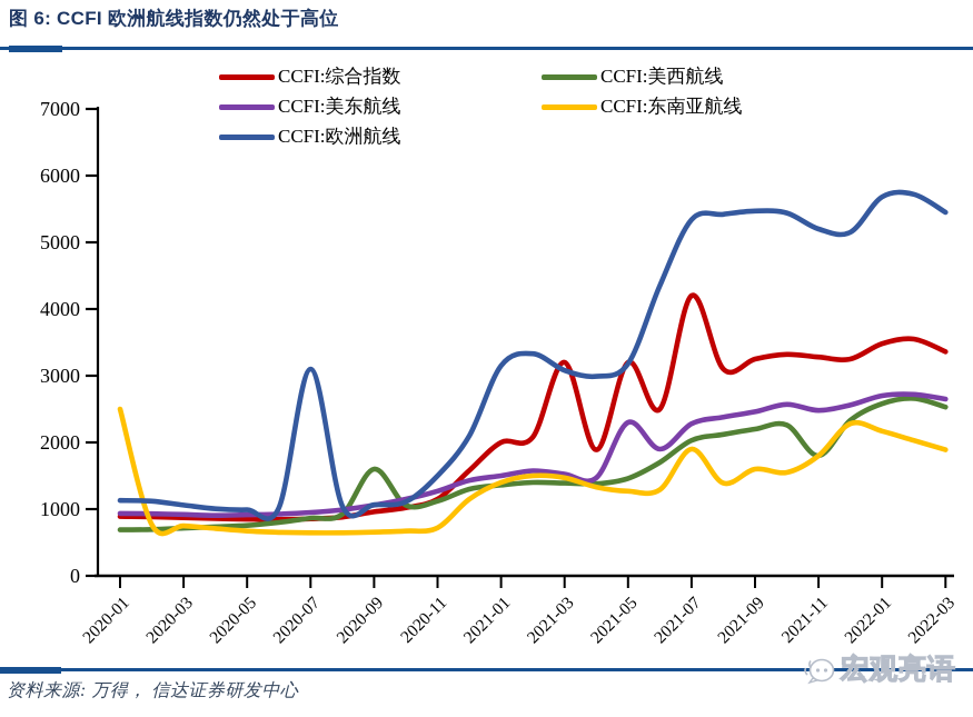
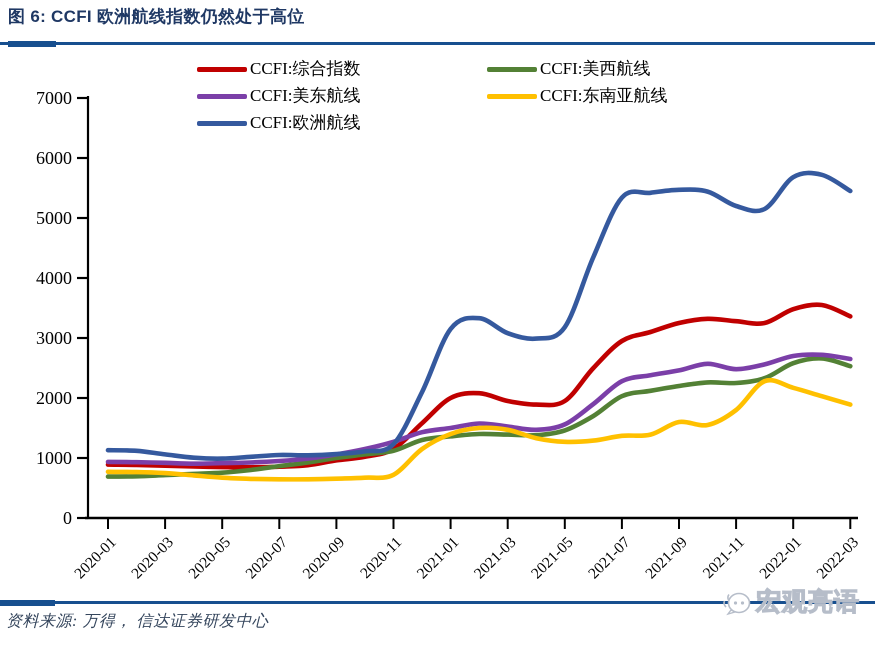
CCFI:东南亚航线/2020-01: 2500 -> 800
CCFI:欧洲航线/2020-07: 3100 -> 1000
CCFI:美西航线/2020-09: 1600 -> 1000
CCFI:欧洲航线/2020-11: 1500 -> 1200
CCFI:综合指数/2021-03: 3200 -> 2000
CCFI:综合指数/2021-05: 3200 -> 2000
CCFI:美东航线/2021-05: 2300 -> 1600
CCFI:综合指数/2021-07: 4200 -> 3000
CCFI:东南亚航线/2021-07: 1900 -> 1400
CCFI:美西航线/2021-11: 1800 -> 2200
